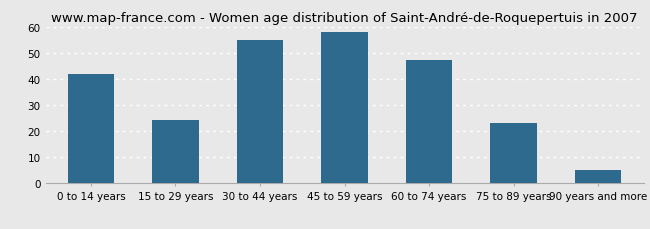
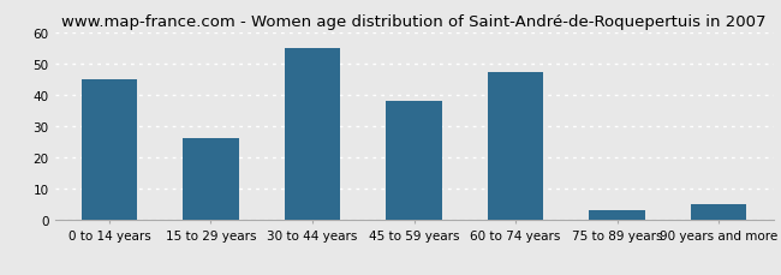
0 to 14 years: 42 -> 45
15 to 29 years: 24 -> 26
45 to 59 years: 58 -> 38
75 to 89 years: 23 -> 3
